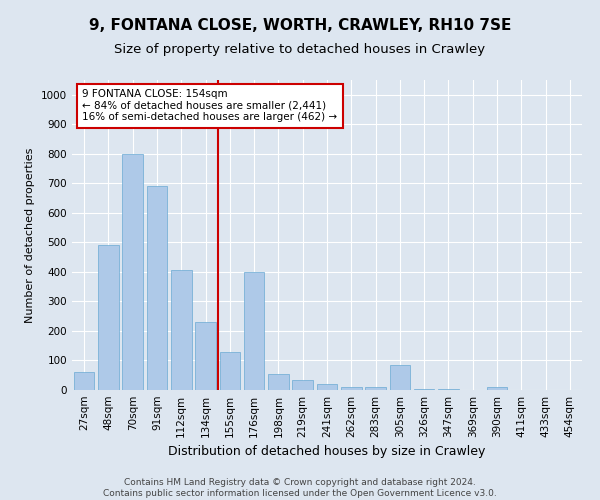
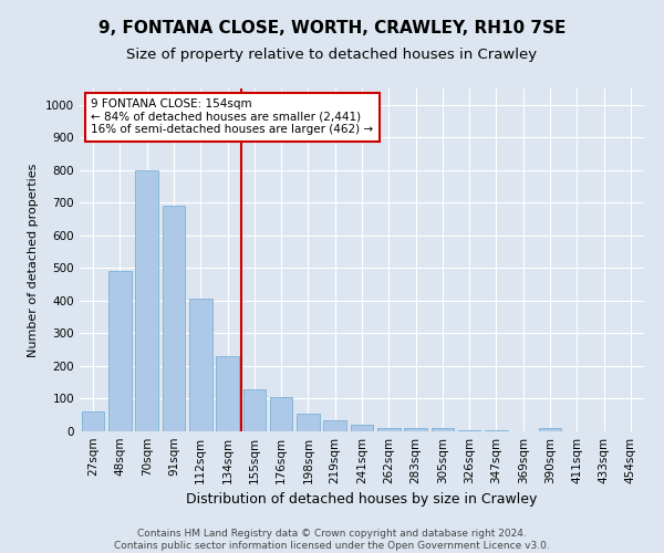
176sqm: 400 -> 105
305sqm: 85 -> 10
